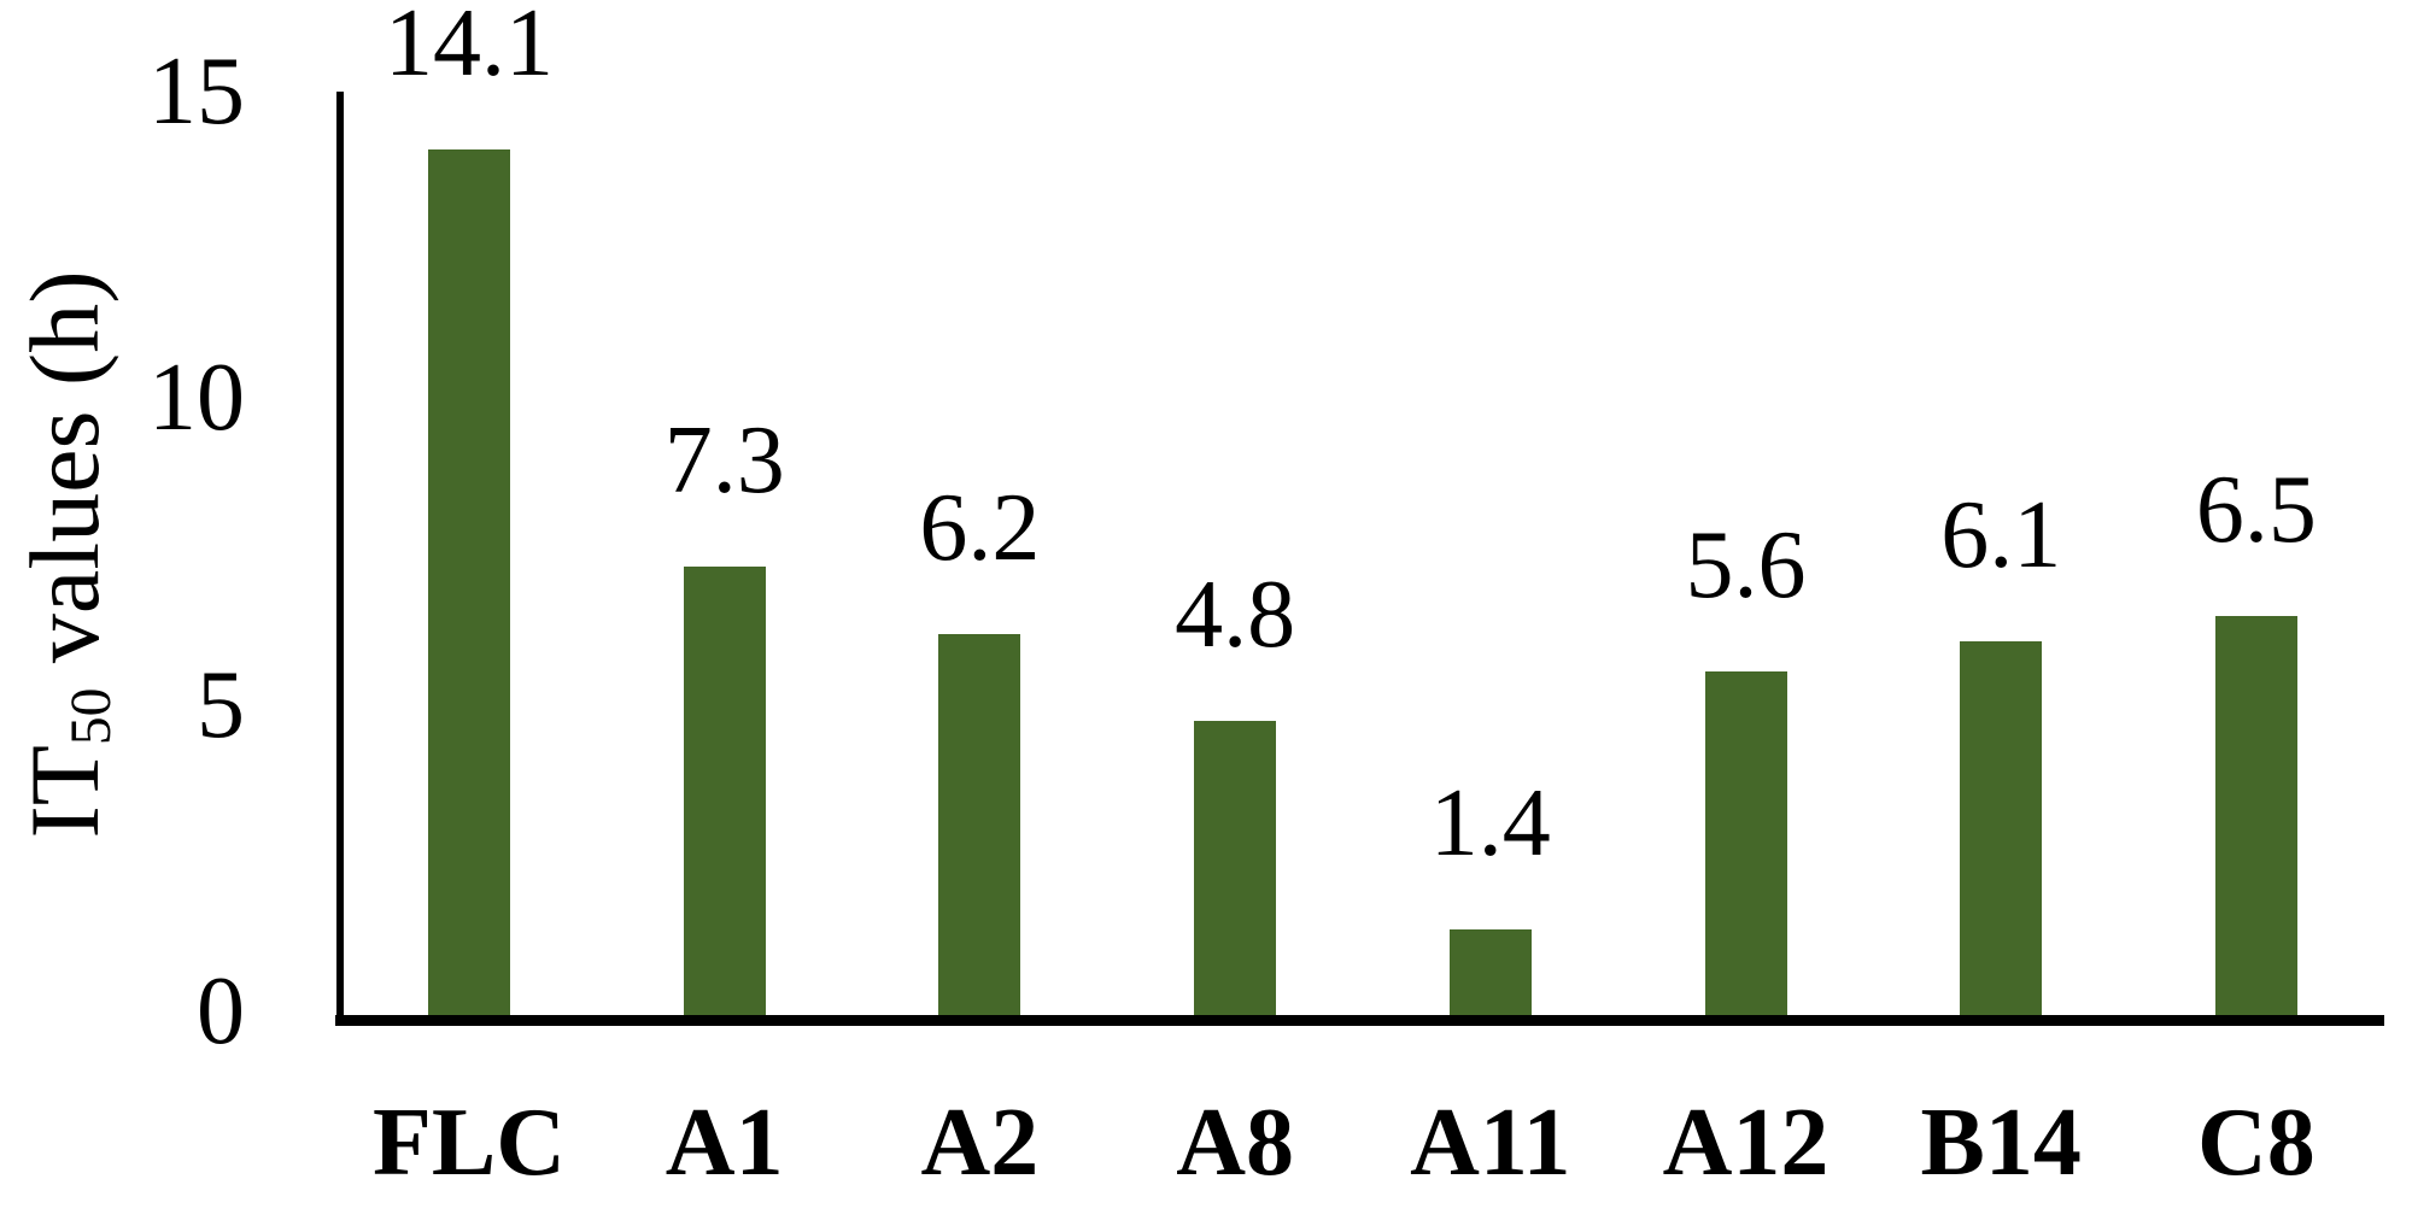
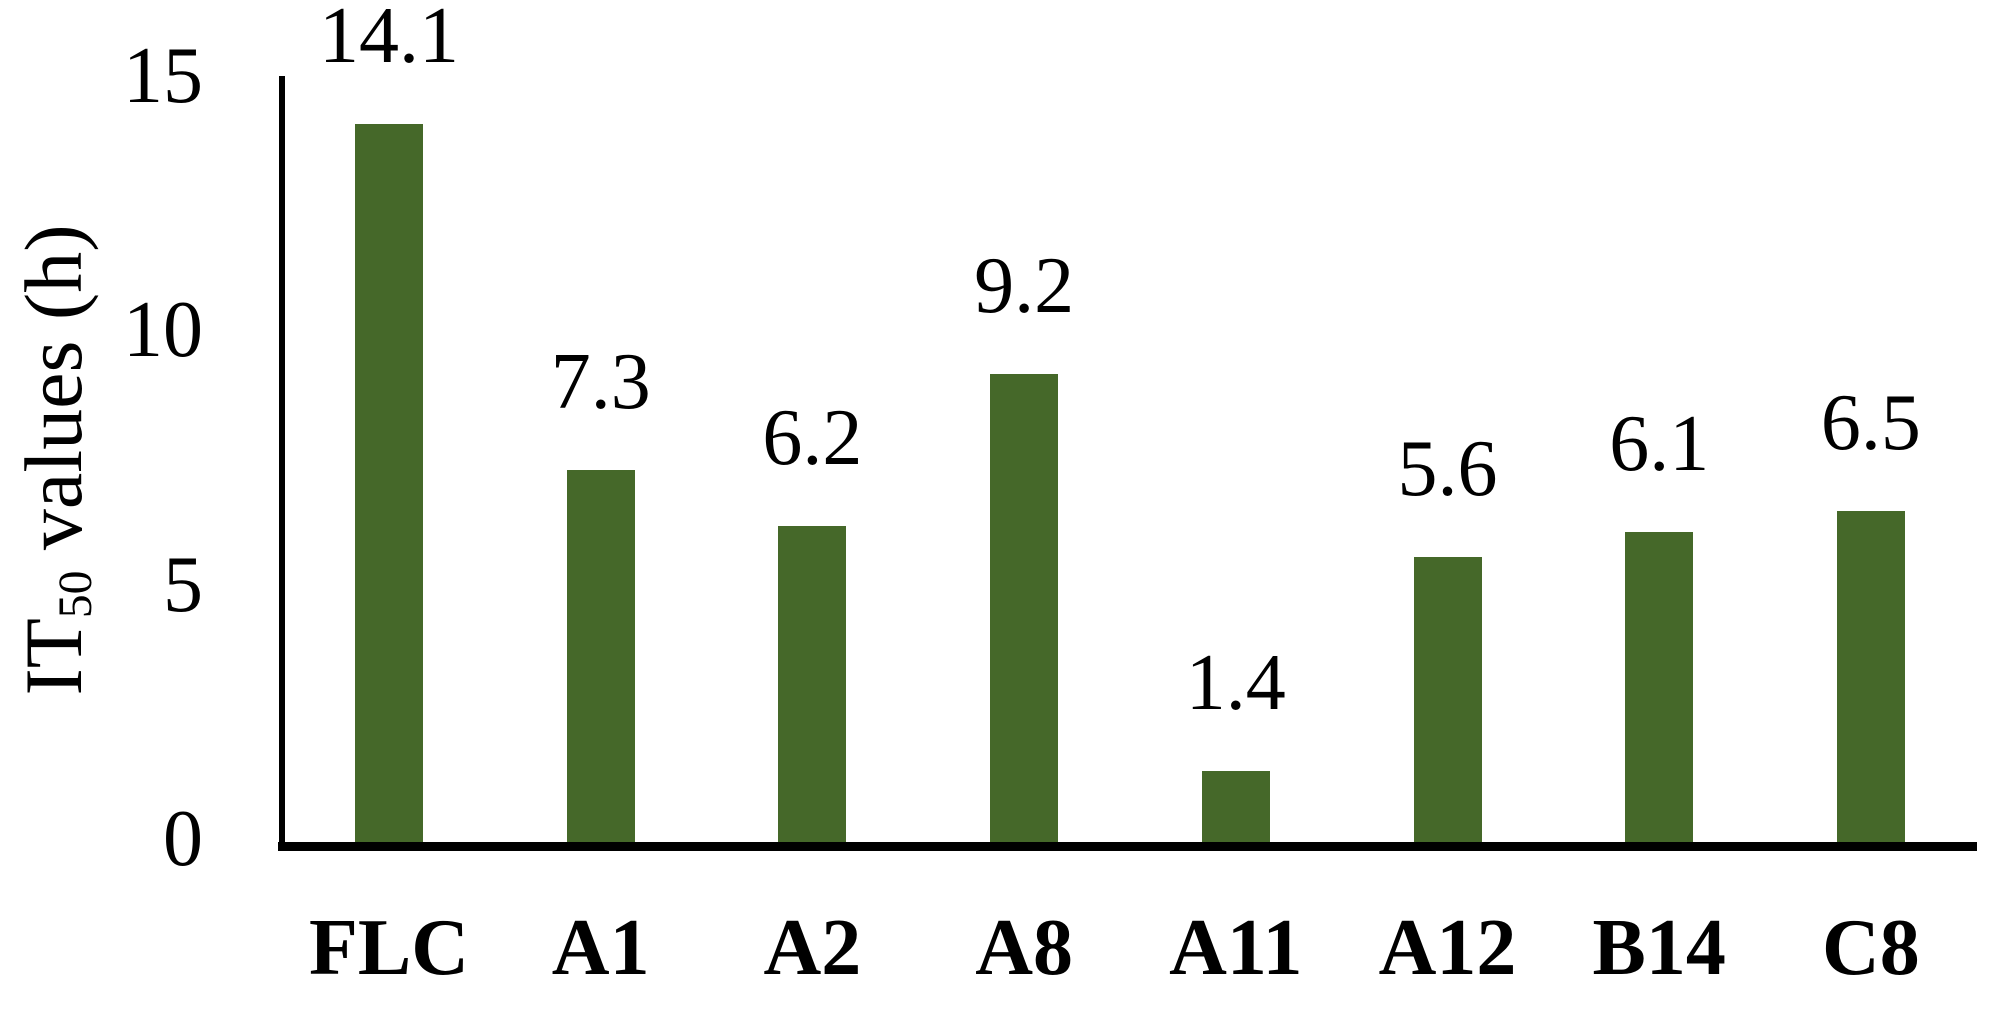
A8: 4.8 -> 9.2
